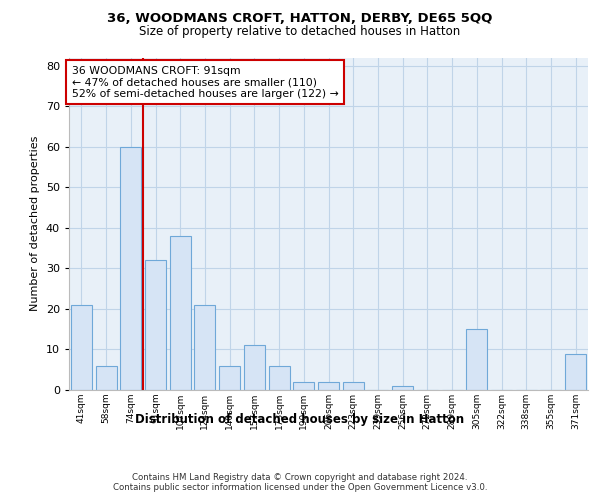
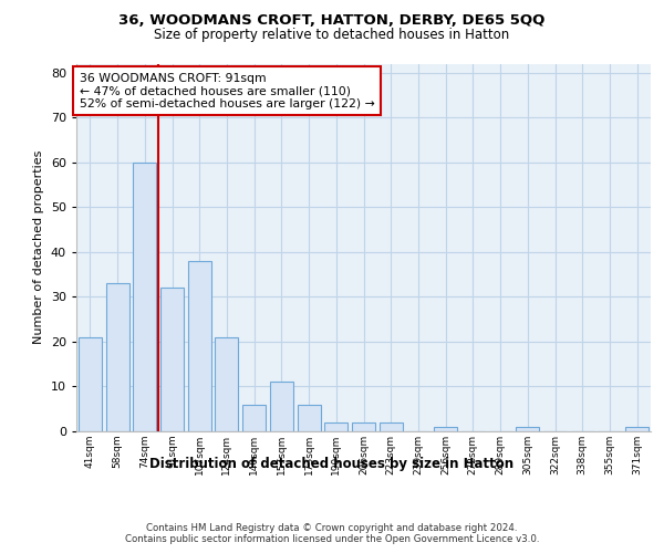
58sqm: 6 -> 33
305sqm: 15 -> 1
371sqm: 9 -> 1
